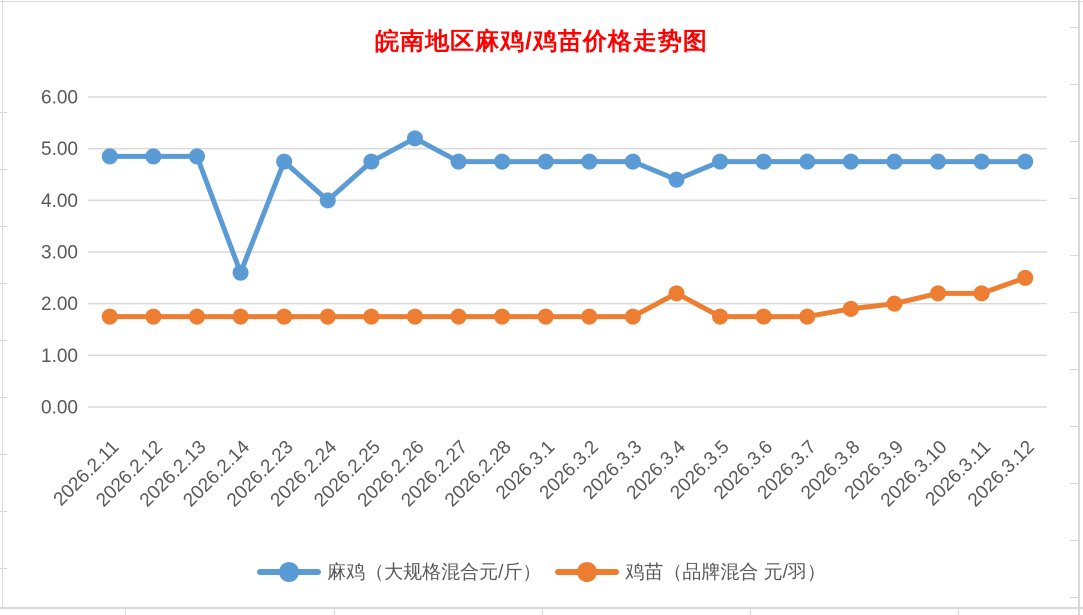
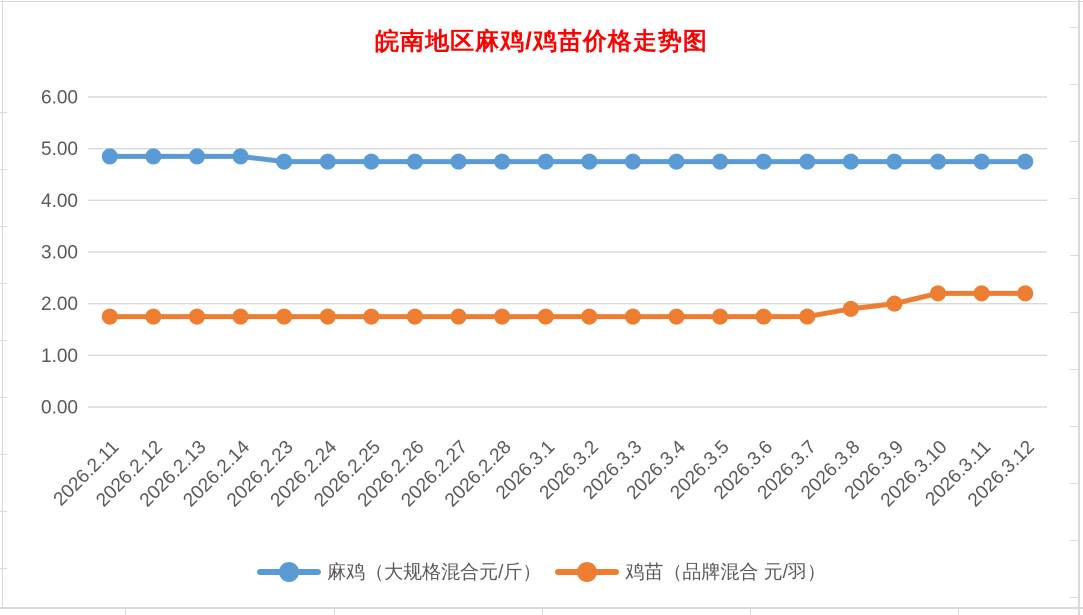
麻鸡（大规格混合元/斤）/2026.2.14: 2.6 -> 4.8
麻鸡（大规格混合元/斤）/2026.2.24: 4.0 -> 4.8
麻鸡（大规格混合元/斤）/2026.2.26: 5.2 -> 4.8
麻鸡（大规格混合元/斤）/2026.3.4: 4.4 -> 4.8
鸡苗（品牌混合 元/羽）/2026.3.4: 2.2 -> 1.8
鸡苗（品牌混合 元/羽）/2026.3.12: 2.5 -> 2.2
